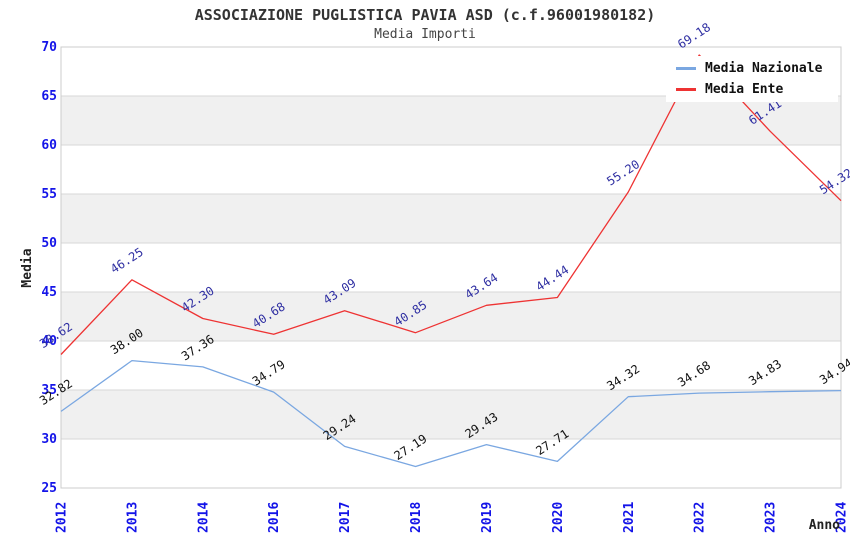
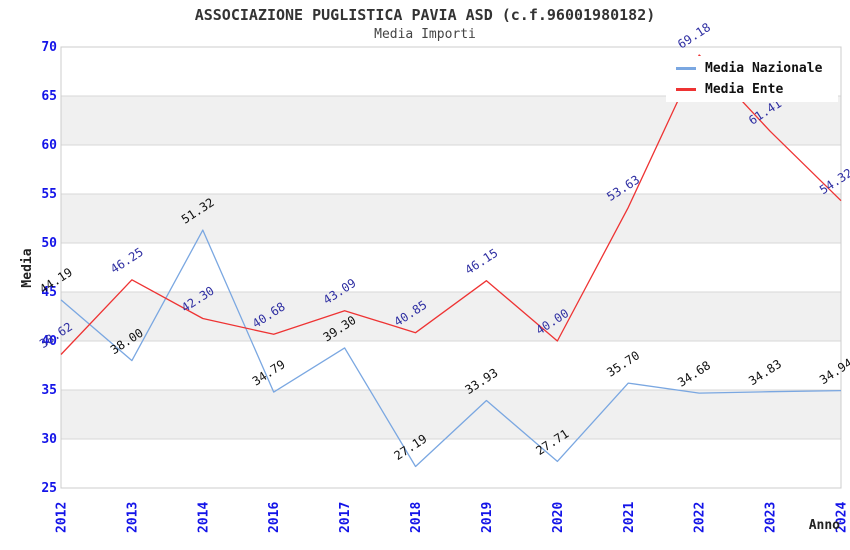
Media Nazionale/2012: 32.82 -> 44.19
Media Nazionale/2014: 37.36 -> 51.32
Media Nazionale/2017: 29.24 -> 39.30
Media Nazionale/2019: 29.43 -> 33.93
Media Ente/2019: 43.64 -> 46.15
Media Ente/2020: 44.44 -> 40.00
Media Nazionale/2021: 34.32 -> 35.70
Media Ente/2021: 55.20 -> 53.63
